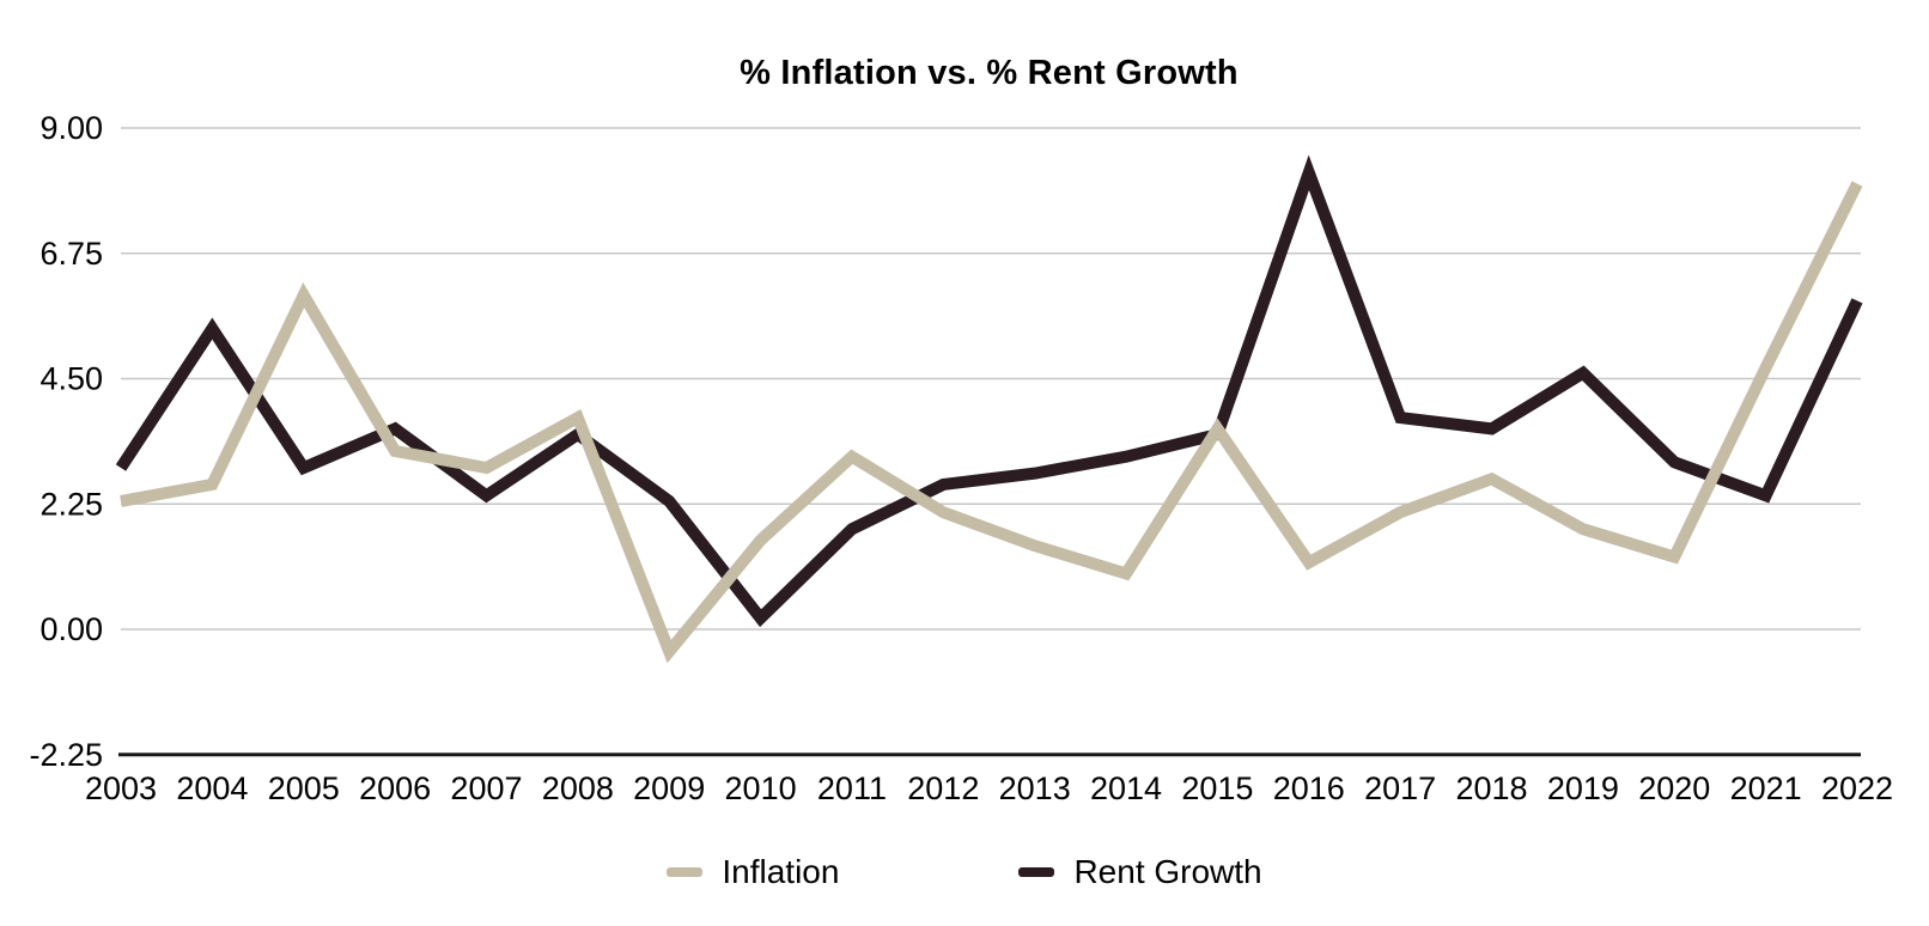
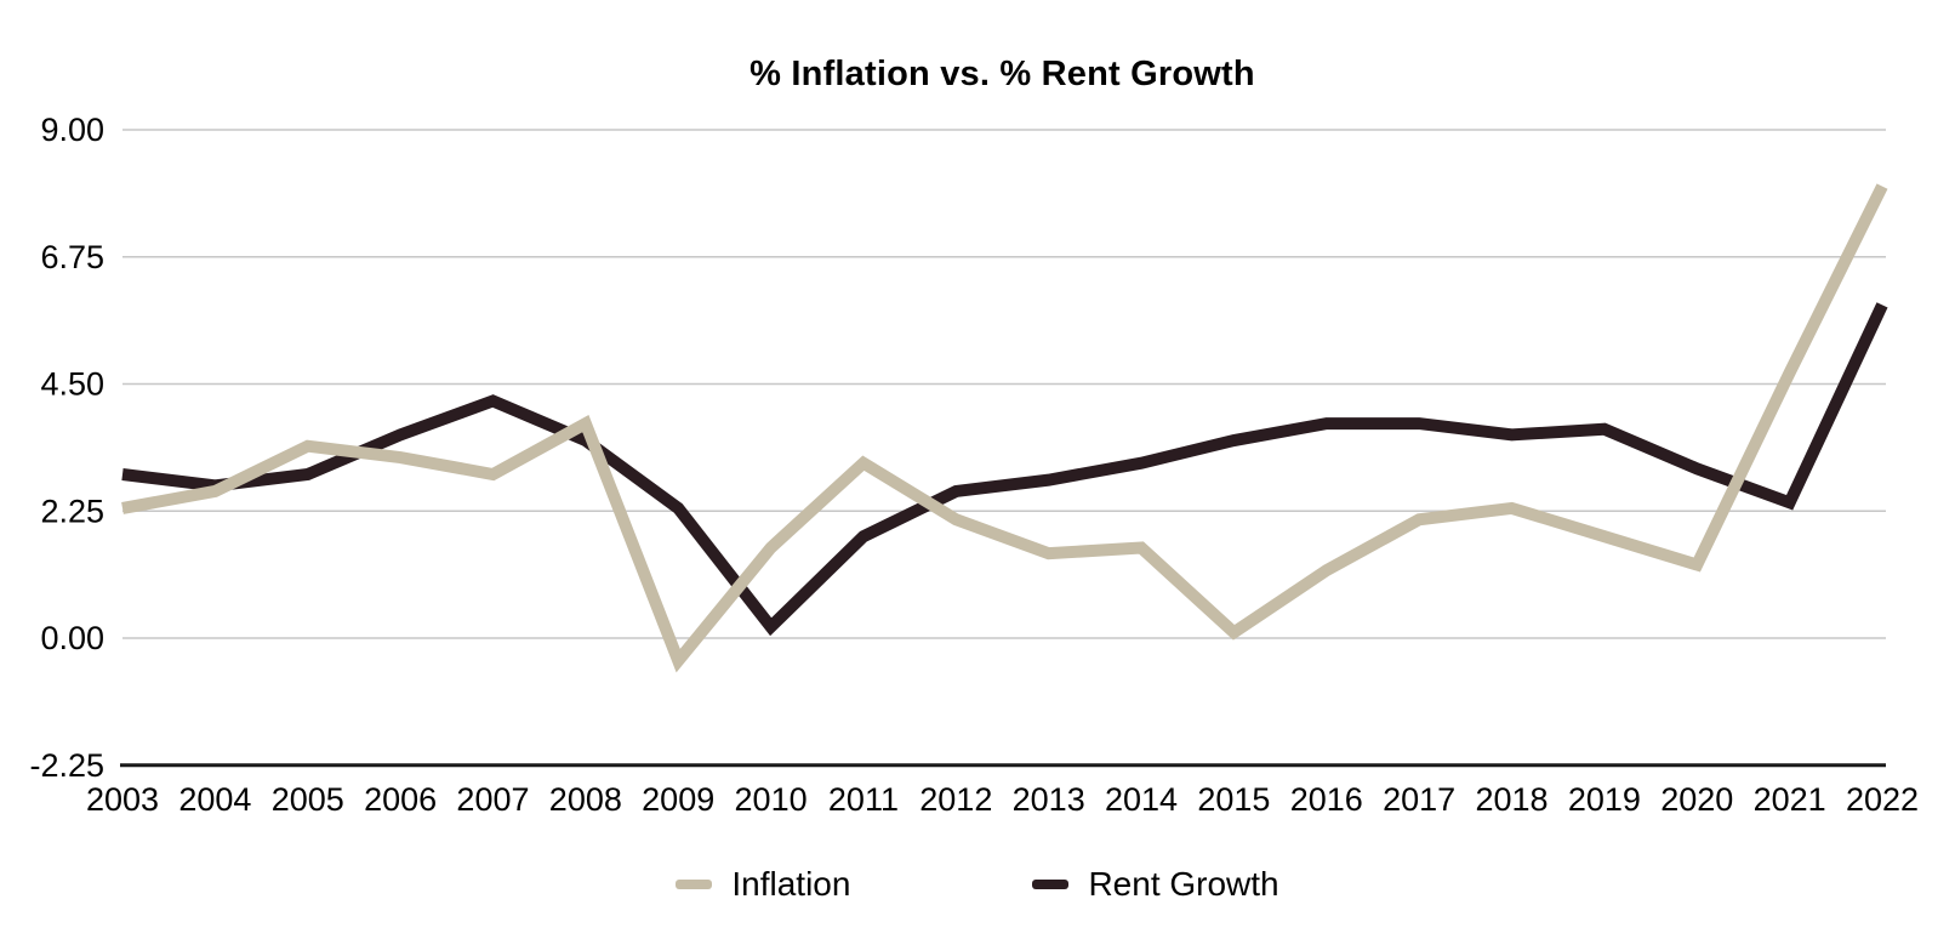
Rent Growth/2004: 5.4 -> 2.7
Inflation/2005: 6.0 -> 3.4
Rent Growth/2007: 2.4 -> 4.2
Inflation/2014: 1.0 -> 1.6
Inflation/2015: 3.6 -> 0.1
Rent Growth/2016: 8.2 -> 3.8
Inflation/2018: 2.7 -> 2.3
Rent Growth/2019: 4.6 -> 3.7
